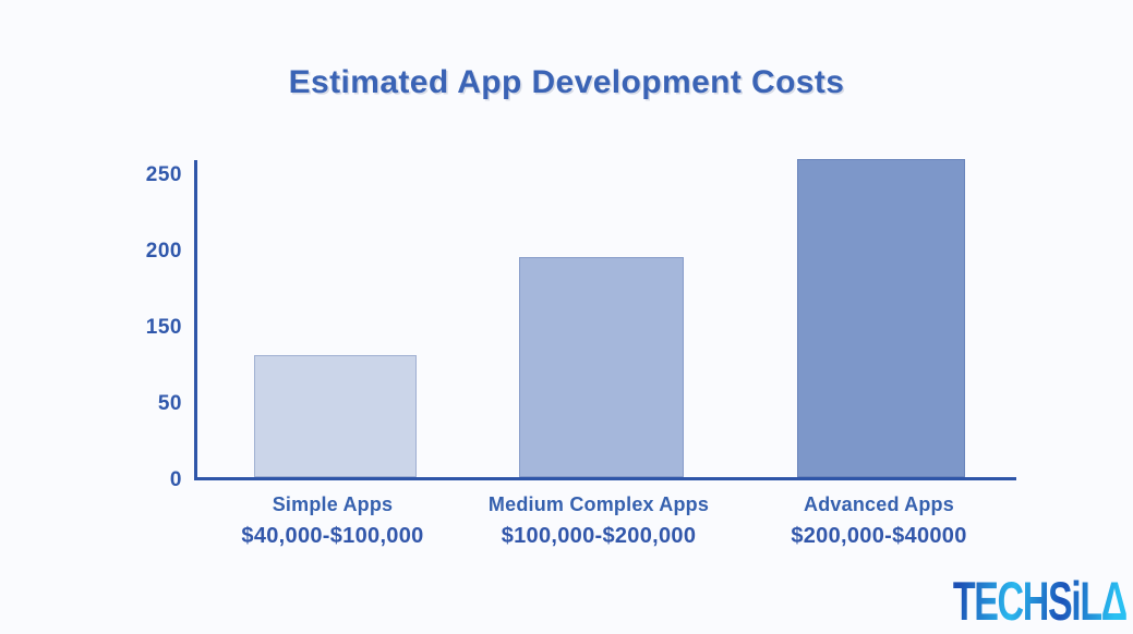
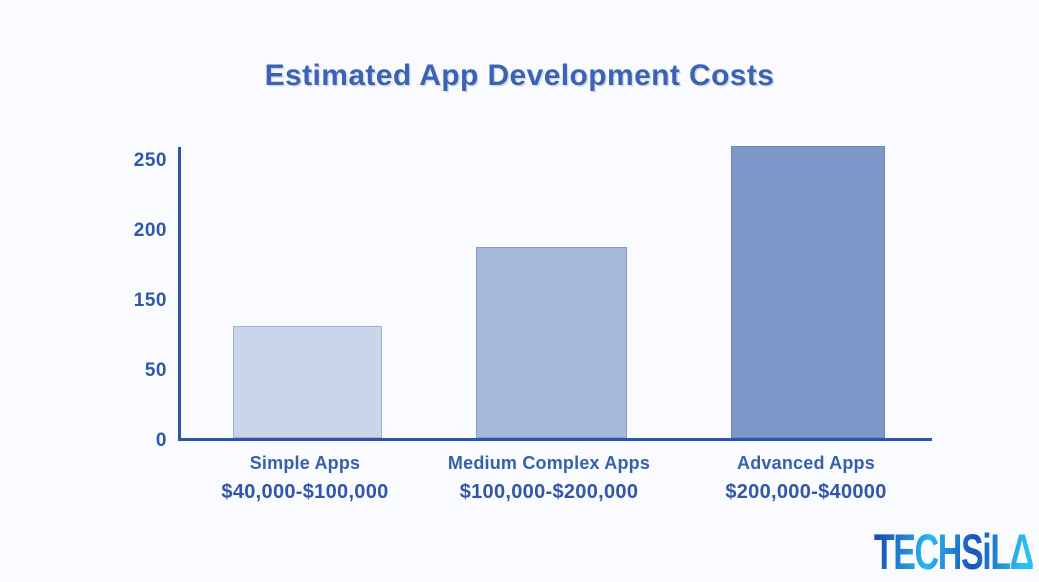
Medium Complex Apps: 180 -> 170
